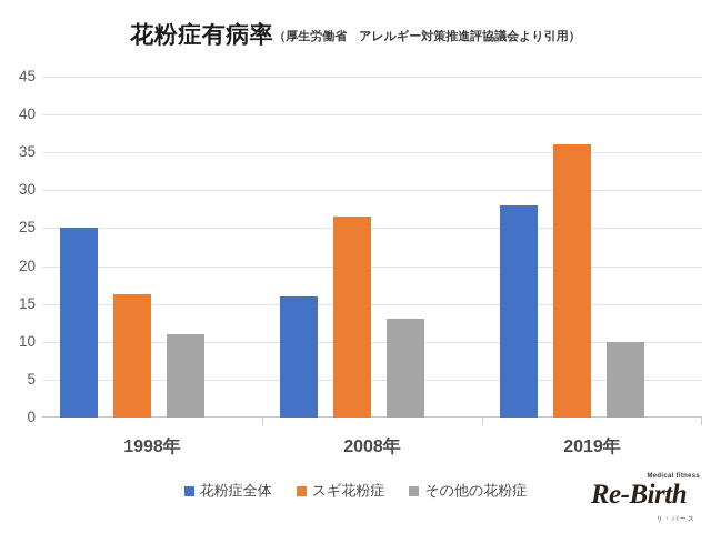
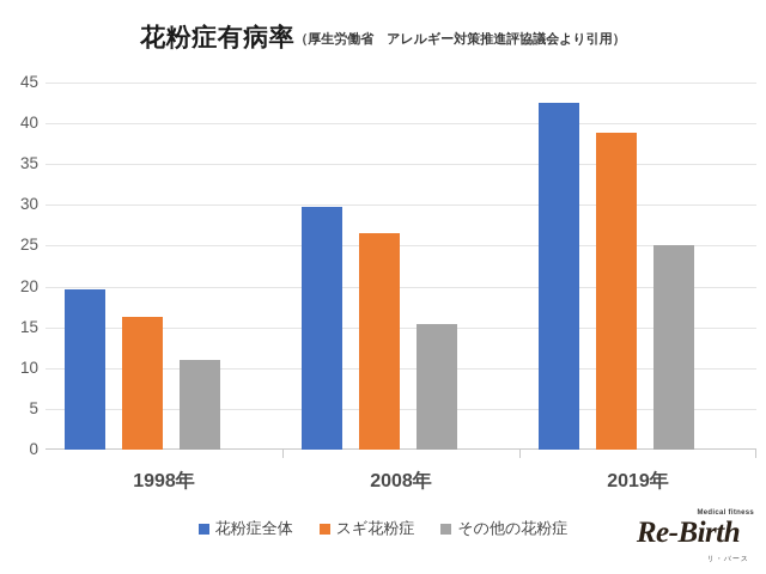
花粉症全体/1998年: 25 -> 20
花粉症全体/2008年: 16 -> 30
その他の花粉症/2008年: 13 -> 15
花粉症全体/2019年: 28 -> 42
スギ花粉症/2019年: 36 -> 39
その他の花粉症/2019年: 10 -> 25
